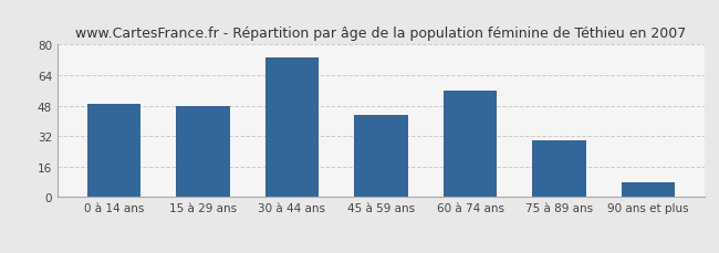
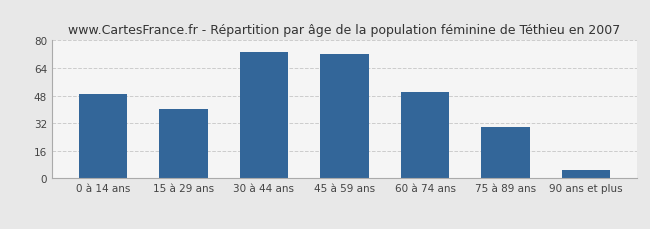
15 à 29 ans: 48 -> 40
45 à 59 ans: 43 -> 72
60 à 74 ans: 56 -> 50
90 ans et plus: 8 -> 5
